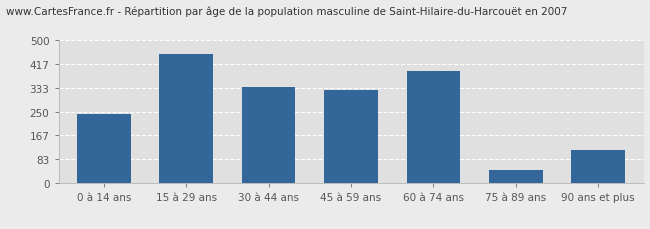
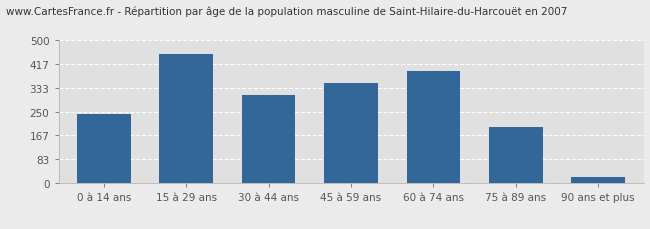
30 à 44 ans: 335 -> 308
45 à 59 ans: 325 -> 352
75 à 89 ans: 45 -> 196
90 ans et plus: 115 -> 20
